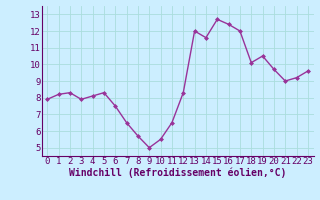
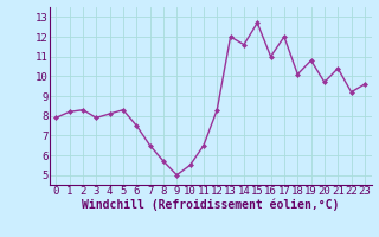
16: 12.4 -> 11.0
19: 10.5 -> 10.8
21: 9.0 -> 10.4
